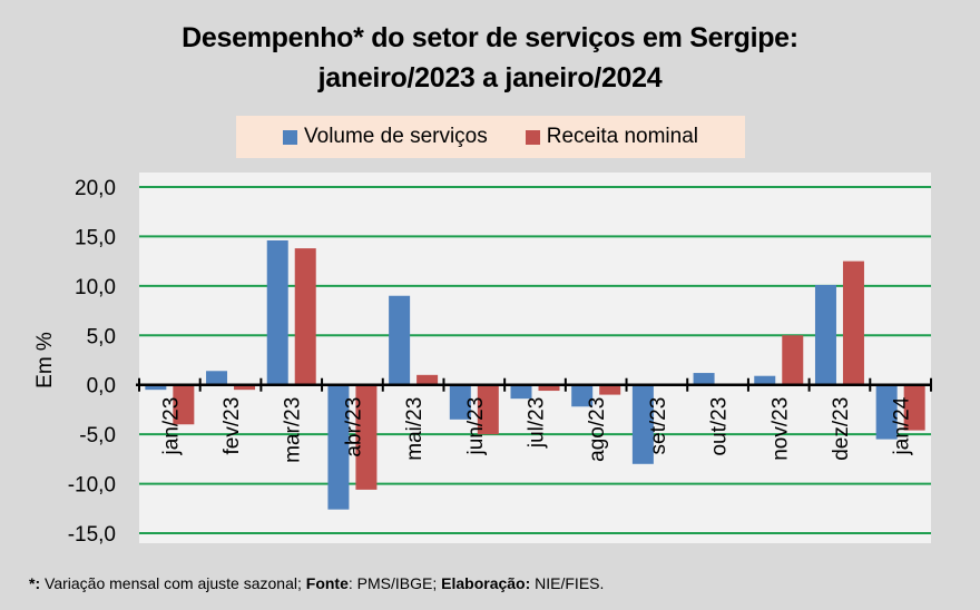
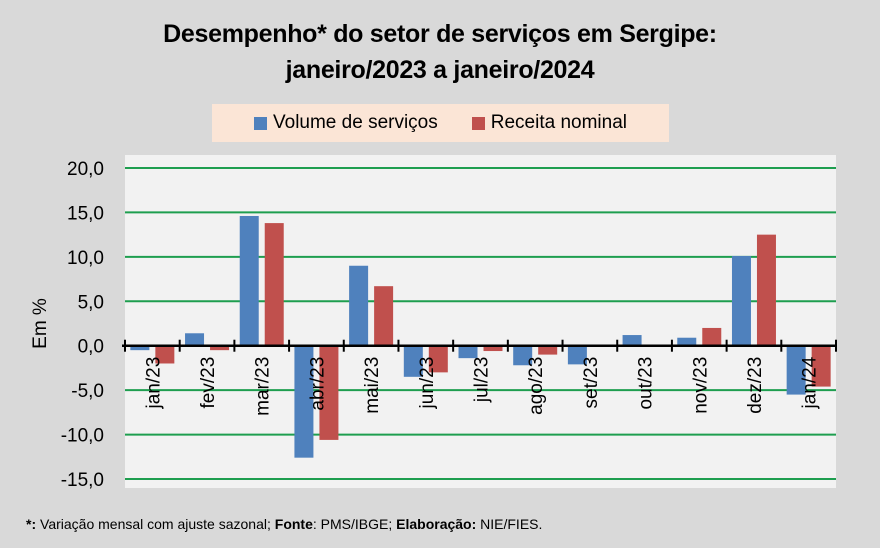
Receita nominal/jan/23: -4 -> -2
Receita nominal/mai/23: 1 -> 7
Receita nominal/jun/23: -5 -> -3
Volume de serviços/set/23: -8 -> -2
Receita nominal/nov/23: 5 -> 2
